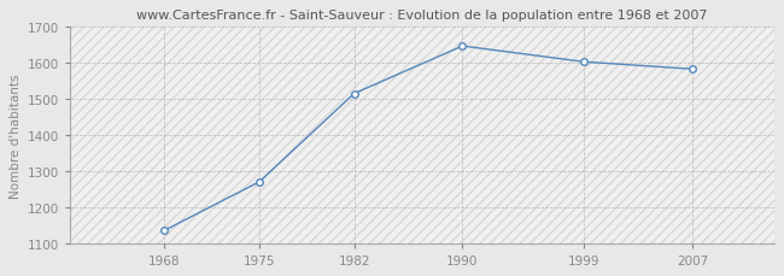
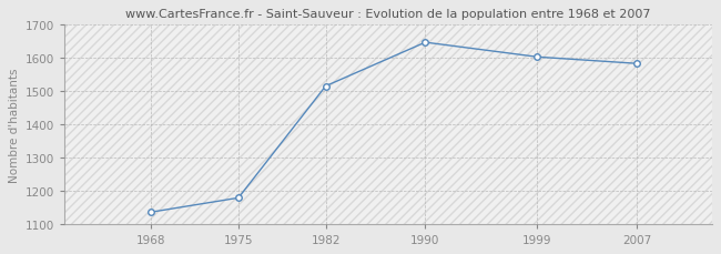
1975: 1270 -> 1178
